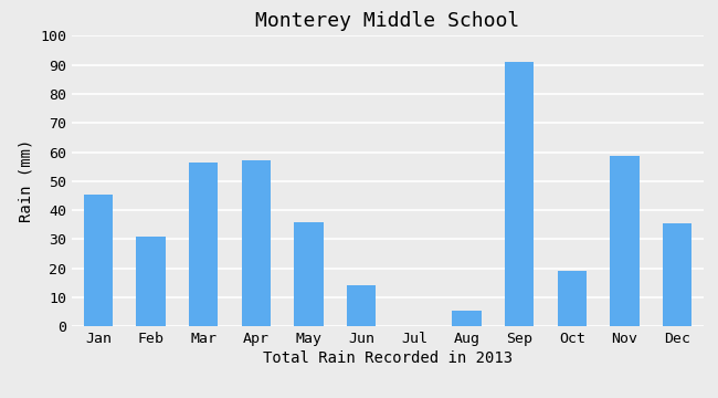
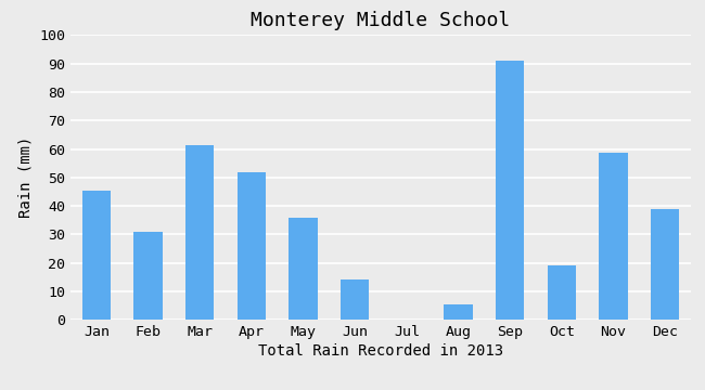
Mar: 56.5 -> 61.5
Apr: 57.0 -> 52.0
Dec: 35.5 -> 39.0
